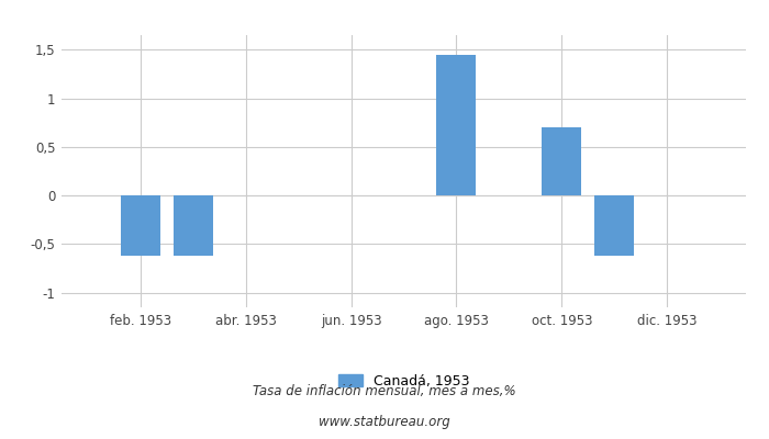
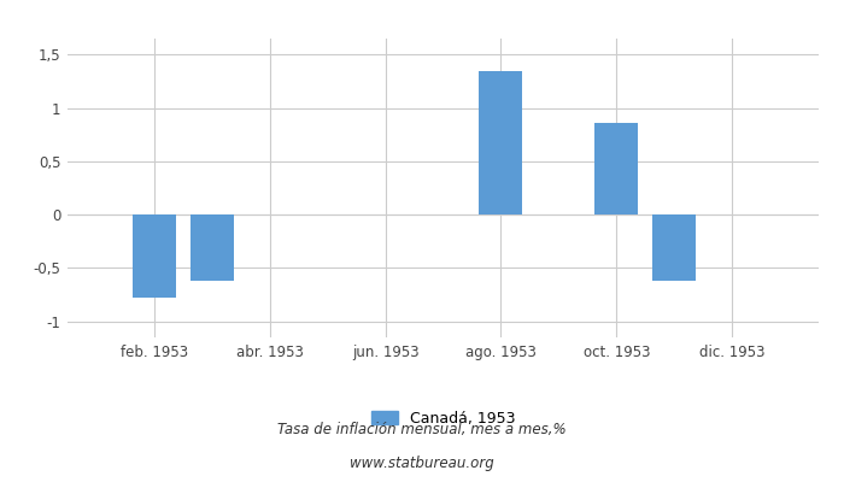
feb. 1953: -0,62 -> -0,78
ago. 1953: 1,45 -> 1,34
oct. 1953: 0,70 -> 0,86
